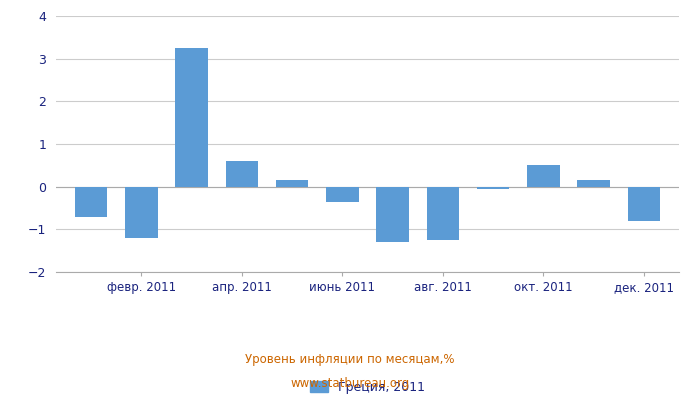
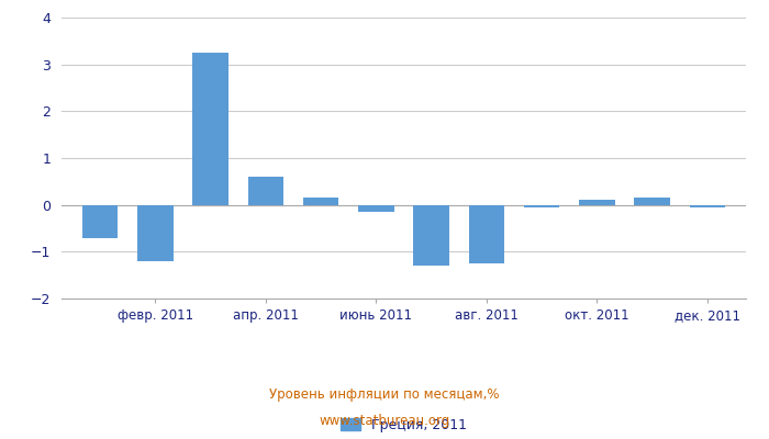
июнь 2011: -0.35 -> -0.15
окт. 2011: 0.50 -> 0.10
дек. 2011: -0.80 -> -0.05
